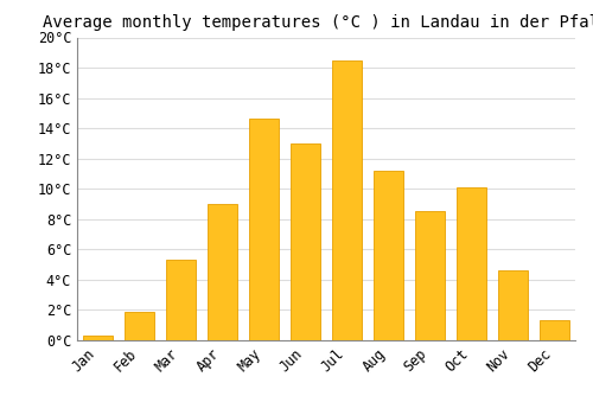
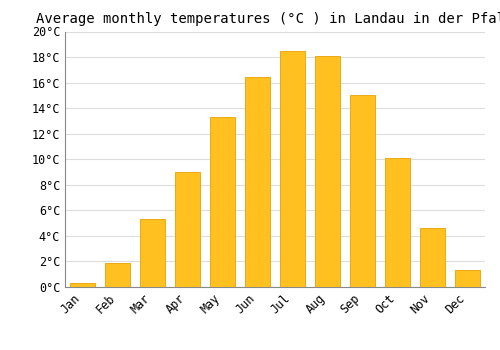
May: 14.6°C -> 13.3°C
Jun: 13.0°C -> 16.4°C
Aug: 11.2°C -> 18.1°C
Sep: 8.5°C -> 15.0°C
